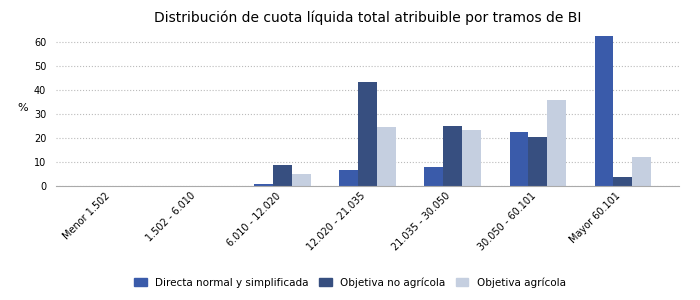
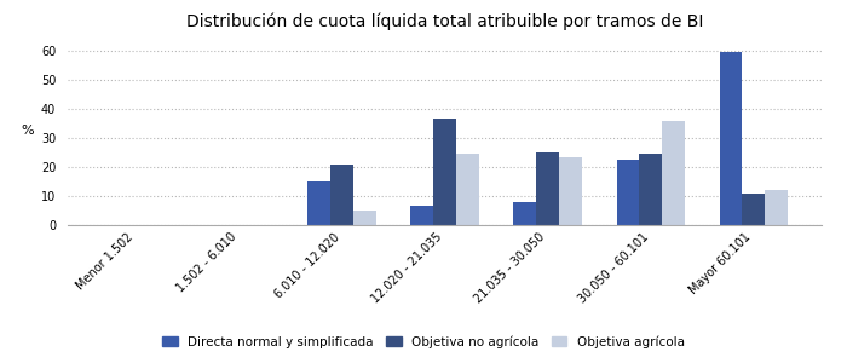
Directa normal y simplificada/6.010 - 12.020: 1.0 -> 15.0
Objetiva no agrícola/6.010 - 12.020: 8.8 -> 21.0
Objetiva no agrícola/12.020 - 21.035: 43.5 -> 36.5
Objetiva no agrícola/30.050 - 60.101: 20.5 -> 24.5
Directa normal y simplificada/Mayor 60.101: 62.5 -> 59.5
Objetiva no agrícola/Mayor 60.101: 3.8 -> 11.0
